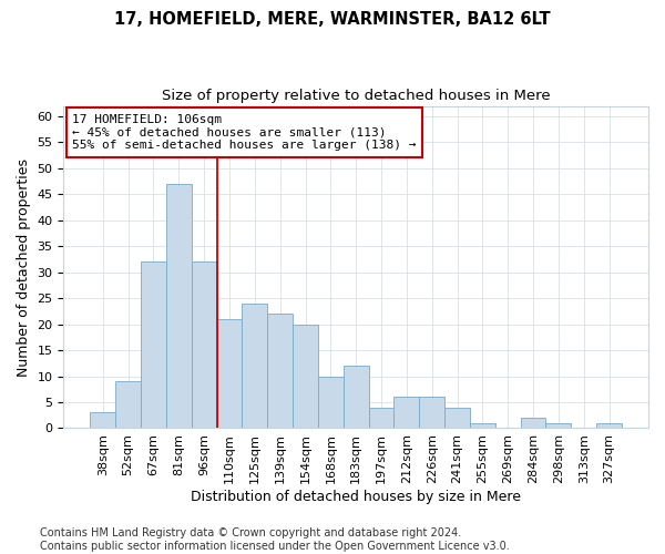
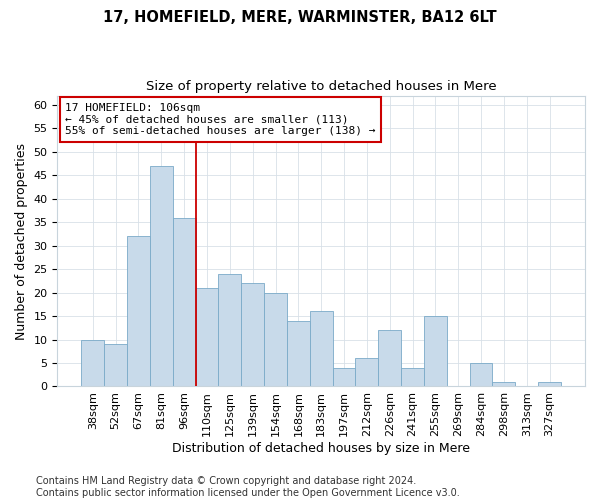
38sqm: 3 -> 10
96sqm: 32 -> 36
168sqm: 10 -> 14
183sqm: 12 -> 16
226sqm: 6 -> 12
255sqm: 1 -> 15
284sqm: 2 -> 5
